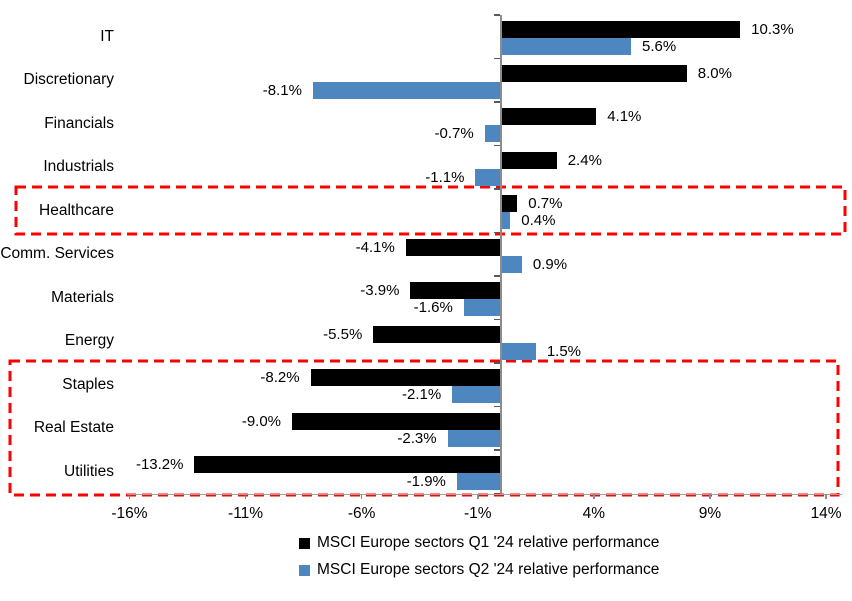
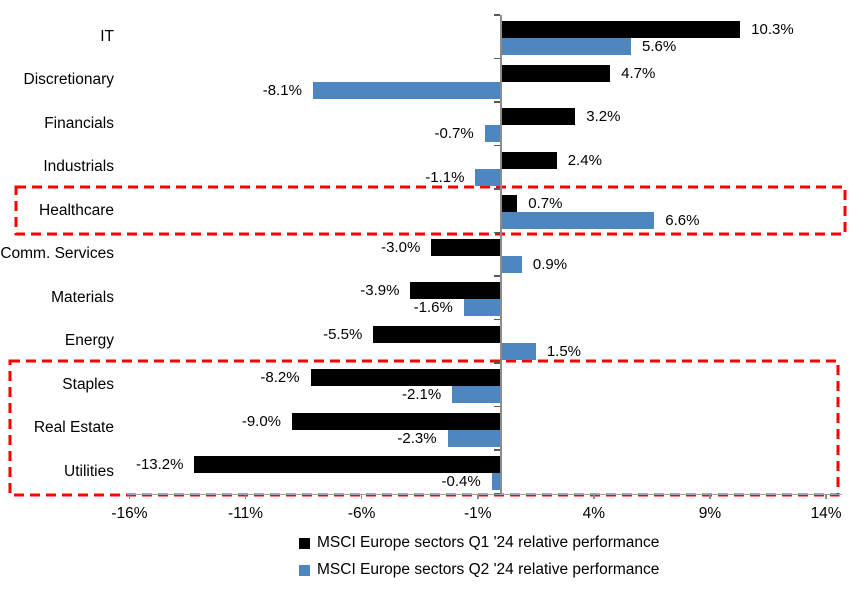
MSCI Europe sectors Q1 '24 relative performance/Discretionary: 8.0% -> 4.7%
MSCI Europe sectors Q1 '24 relative performance/Financials: 4.1% -> 3.2%
MSCI Europe sectors Q2 '24 relative performance/Healthcare: 0.4% -> 6.6%
MSCI Europe sectors Q1 '24 relative performance/Comm. Services: -4.1% -> -3.0%
MSCI Europe sectors Q2 '24 relative performance/Utilities: -1.9% -> -0.4%
